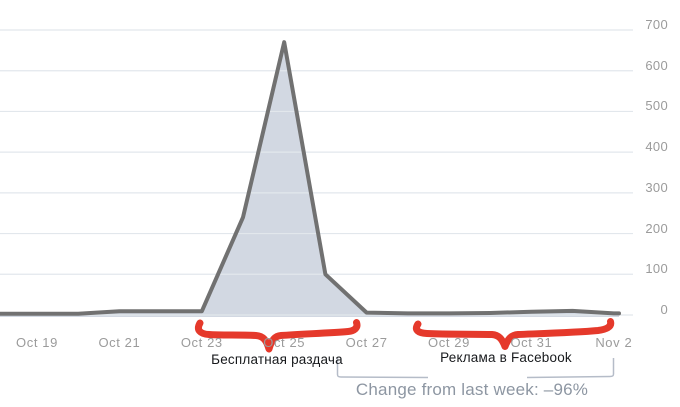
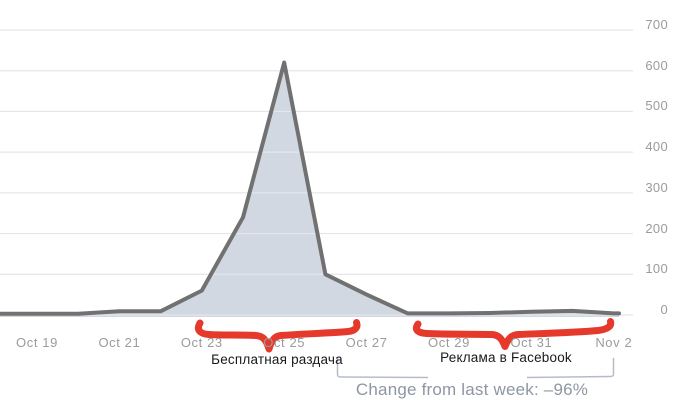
Oct 23: 10 -> 60
Oct 25: 670 -> 620
Oct 27: 10 -> 50
